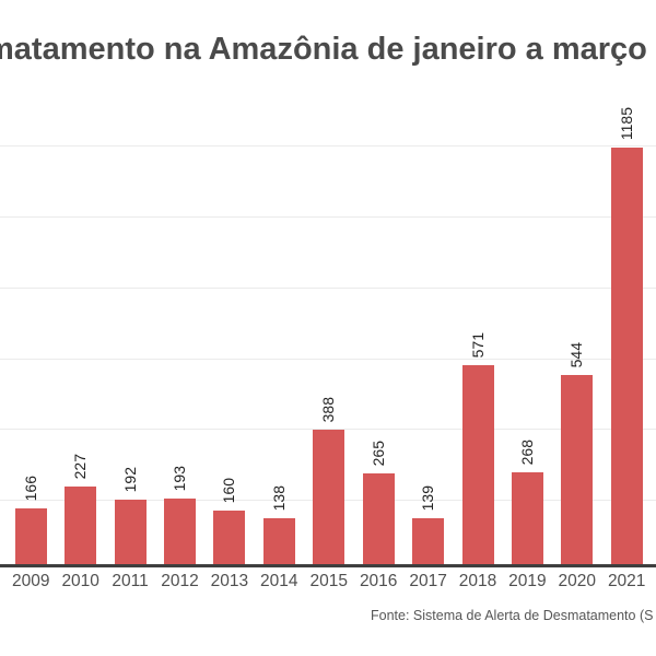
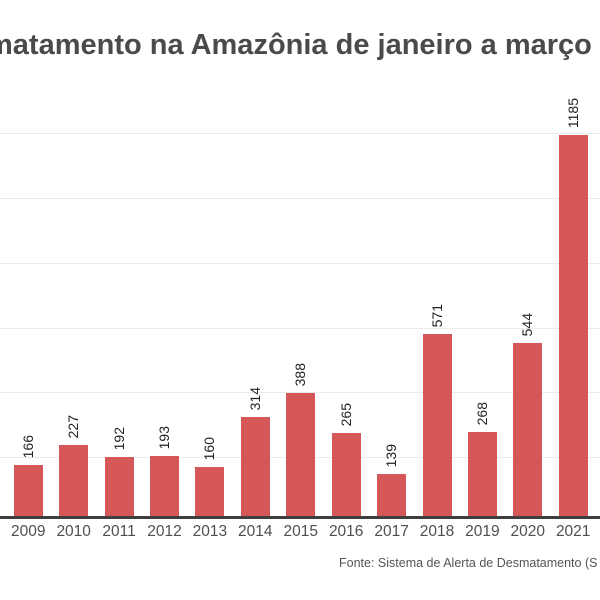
2014: 138 -> 314
